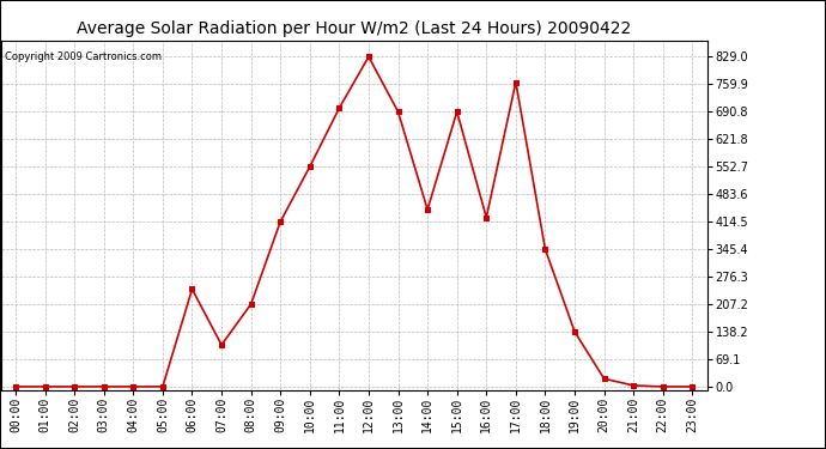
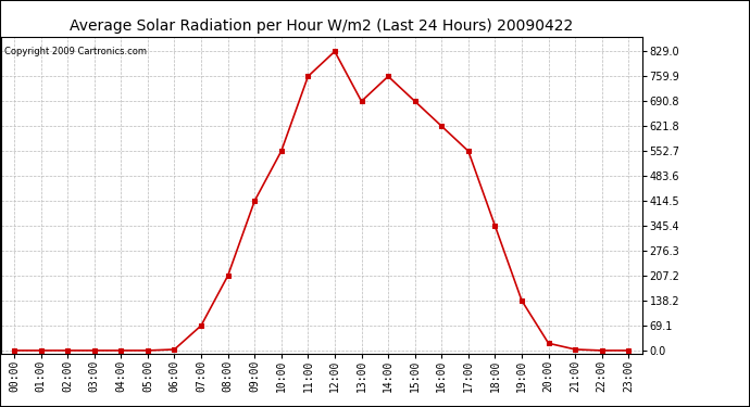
06:00: 245 -> 3
07:00: 105 -> 69
11:00: 700 -> 760
14:00: 445 -> 760
16:00: 425 -> 622
17:00: 765 -> 553
